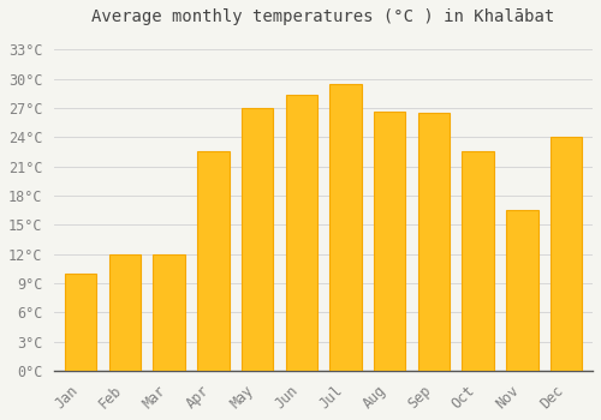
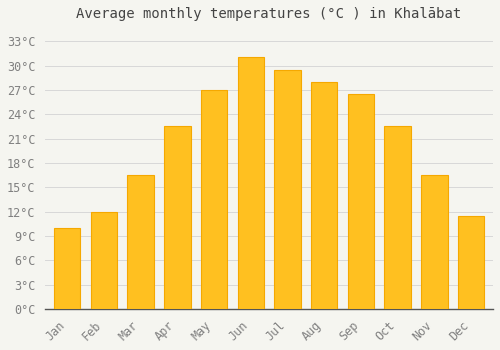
Mar: 12.0°C -> 16.5°C
Jun: 28.4°C -> 31.0°C
Aug: 26.6°C -> 28.0°C
Dec: 24.0°C -> 11.5°C
